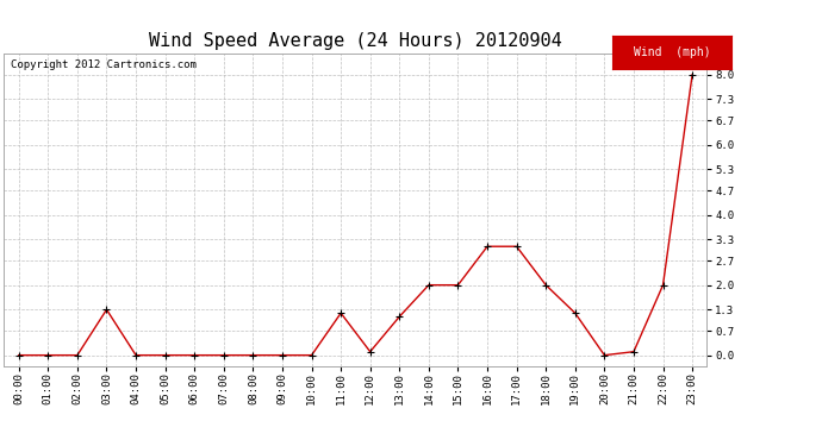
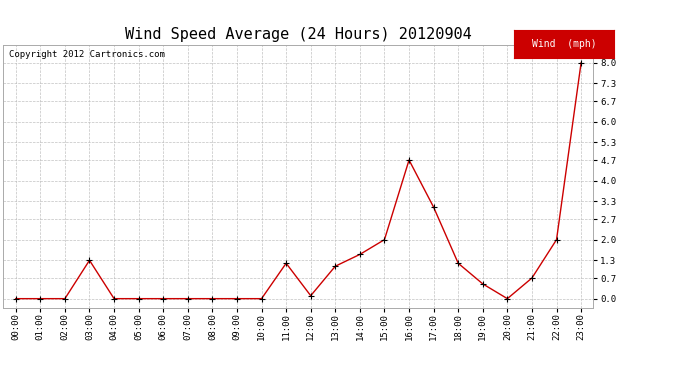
14:00: 2.0 -> 1.5
16:00: 3.1 -> 4.7
18:00: 2.0 -> 1.2
19:00: 1.2 -> 0.5
21:00: 0.1 -> 0.7
